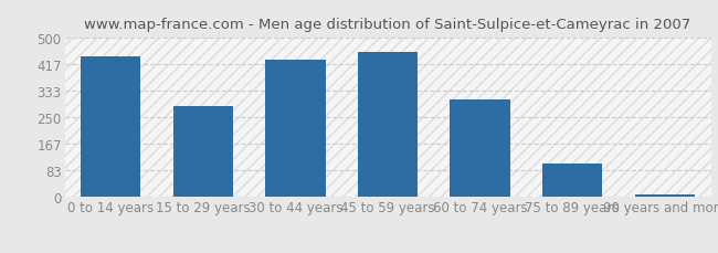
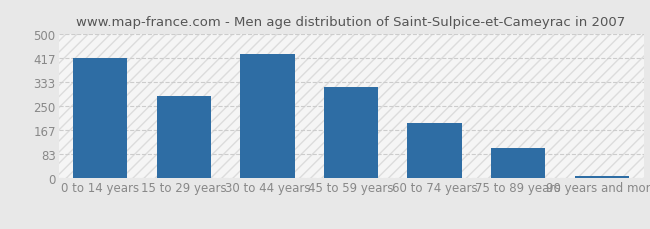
0 to 14 years: 440 -> 415
45 to 59 years: 455 -> 315
60 to 74 years: 305 -> 190
